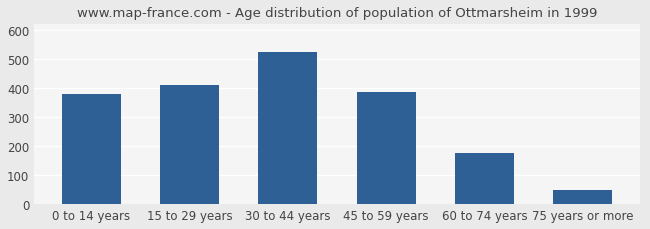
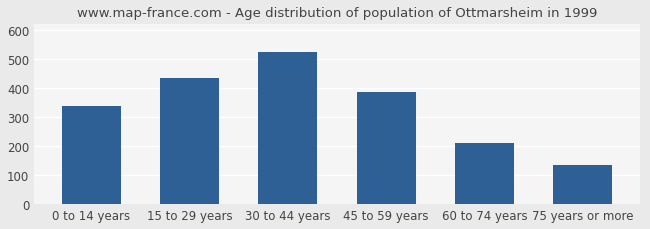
0 to 14 years: 380 -> 340
15 to 29 years: 412 -> 435
60 to 74 years: 178 -> 210
75 years or more: 48 -> 135
